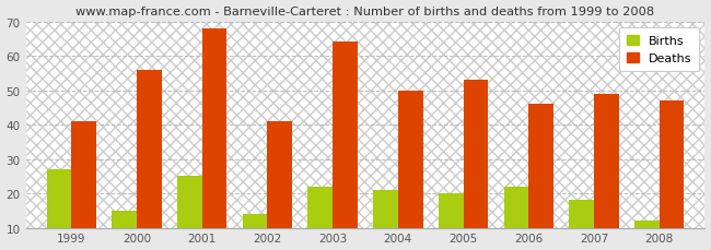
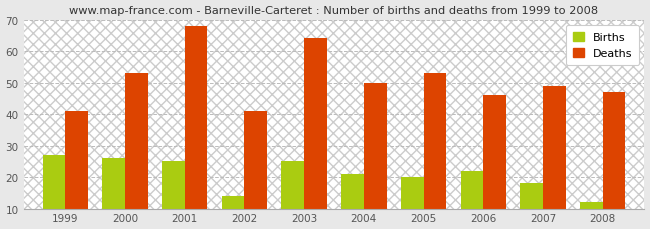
Births/2000: 15 -> 26
Deaths/2000: 56 -> 53
Births/2003: 22 -> 25
